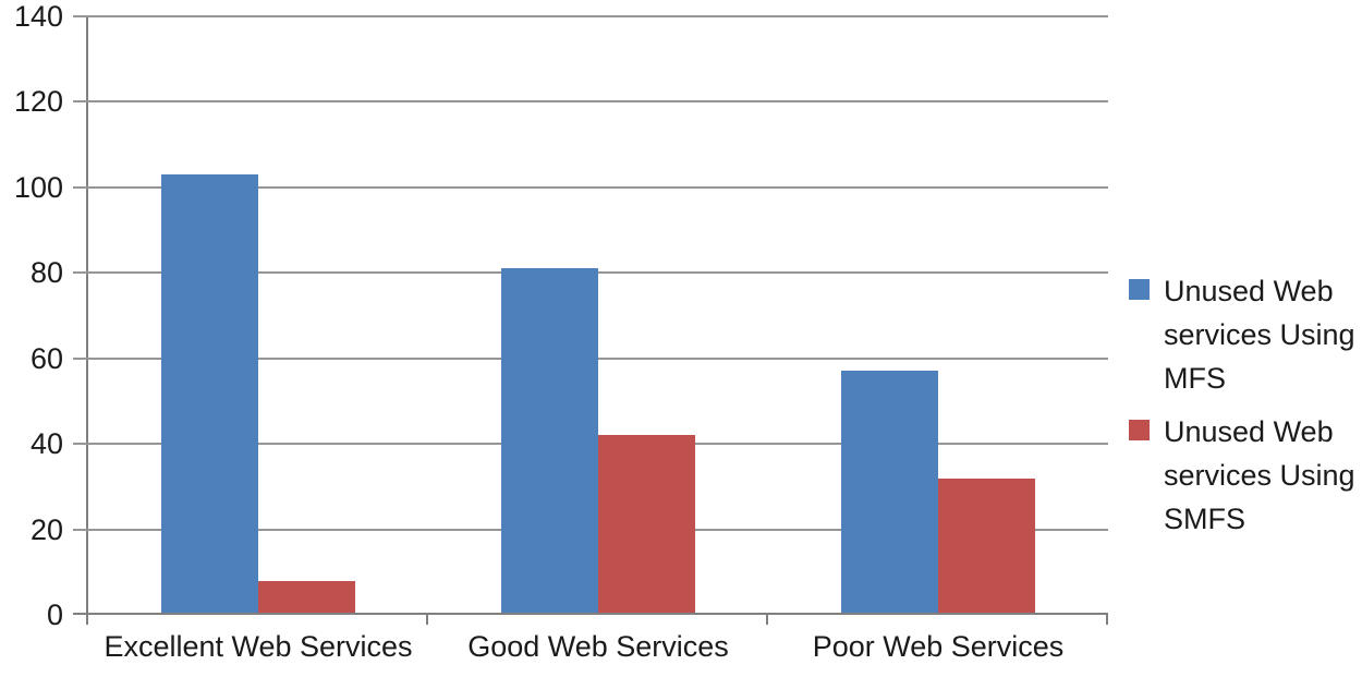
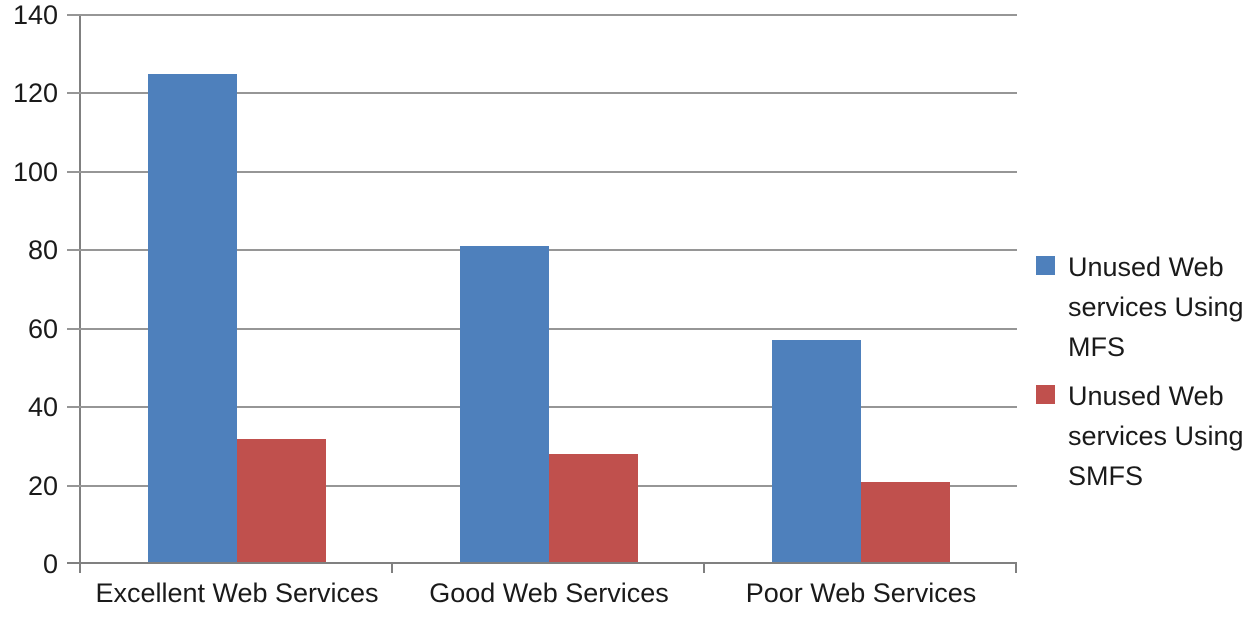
Unused Web services Using MFS/Excellent Web Services: 103 -> 125
Unused Web services Using SMFS/Excellent Web Services: 8 -> 32
Unused Web services Using SMFS/Good Web Services: 42 -> 28
Unused Web services Using SMFS/Poor Web Services: 32 -> 21
